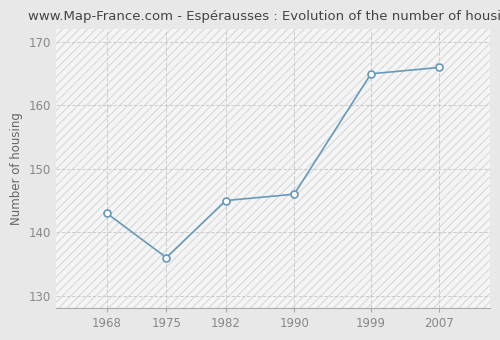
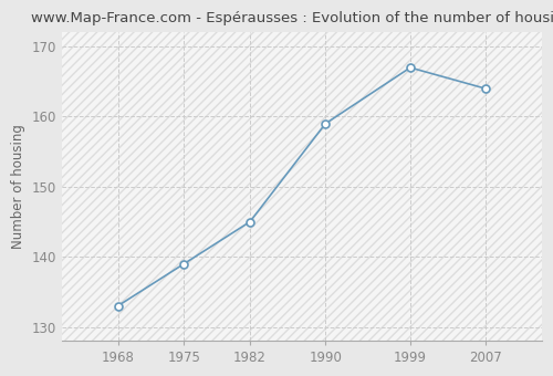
1968: 143 -> 133
1975: 136 -> 139
1990: 146 -> 159
1999: 165 -> 167
2007: 166 -> 164
